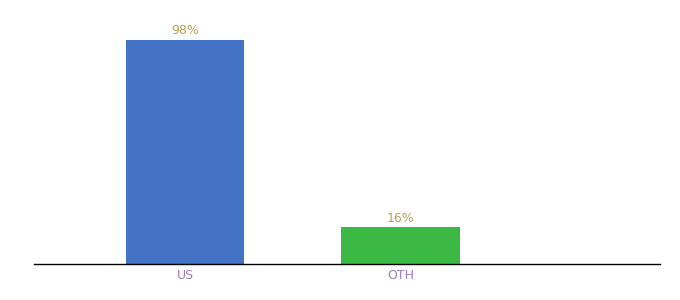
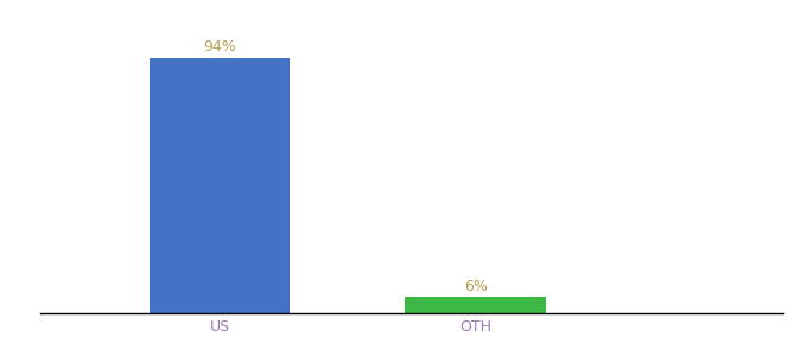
US: 98% -> 94%
OTH: 16% -> 6%
